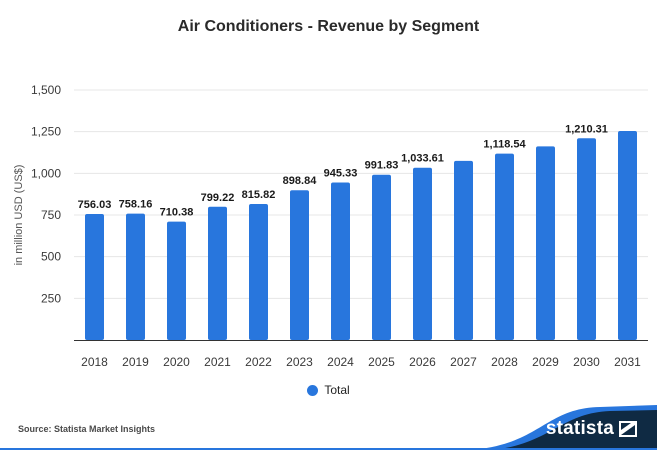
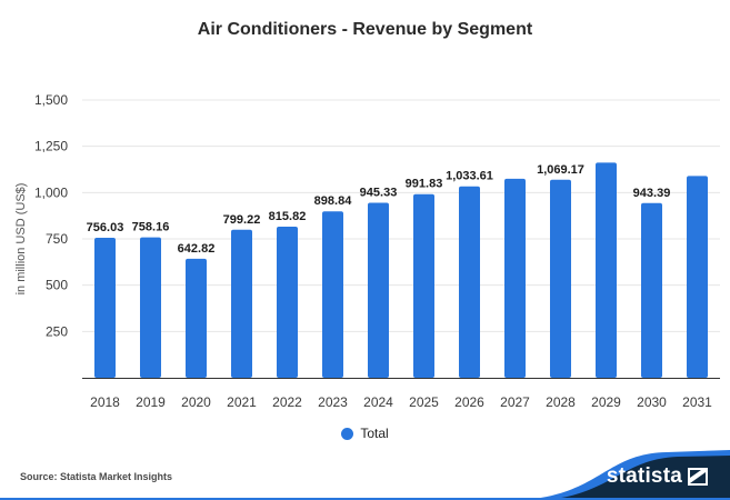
2020: 710.38 -> 642.82
2028: 1,118.54 -> 1,069.17
2030: 1,210.31 -> 943.39
2031: 1250 -> 1090
